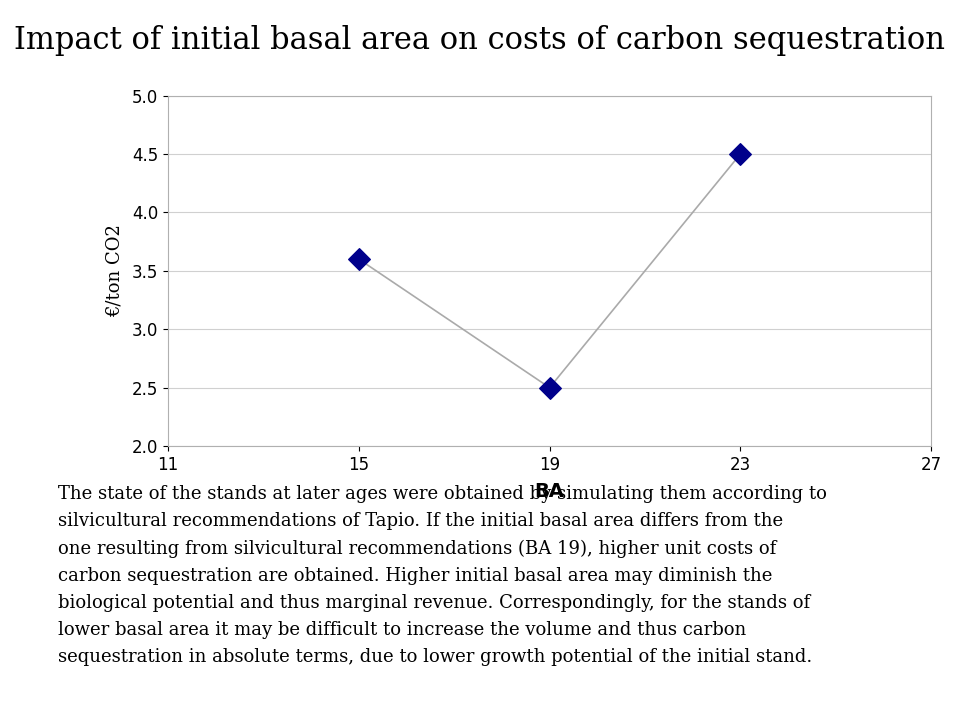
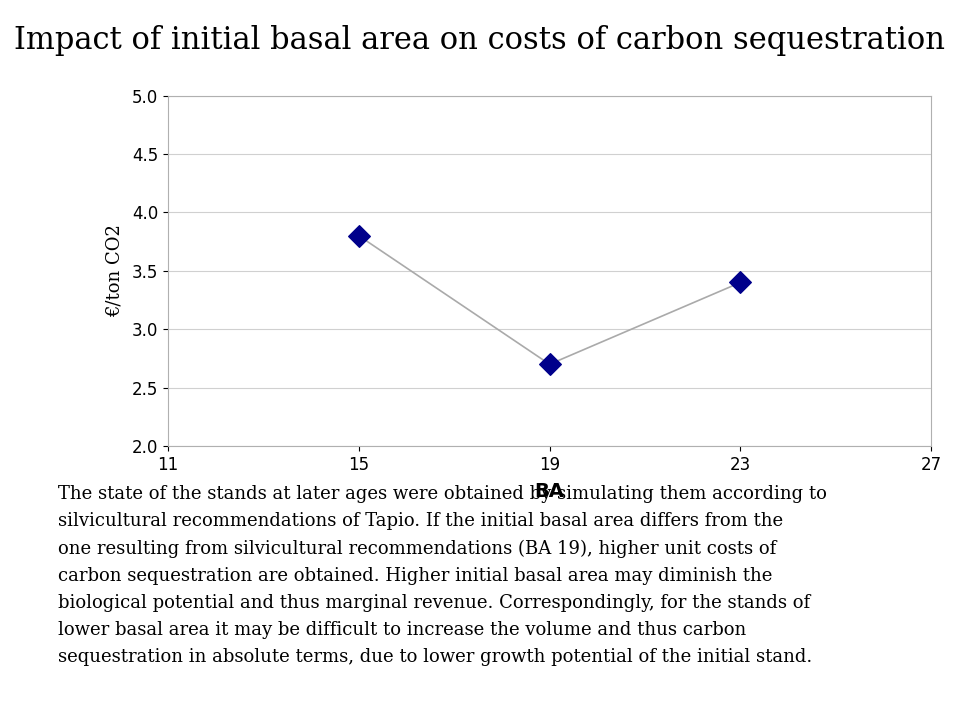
15: 3.6 -> 3.8
19: 2.5 -> 2.7
23: 4.5 -> 3.4
